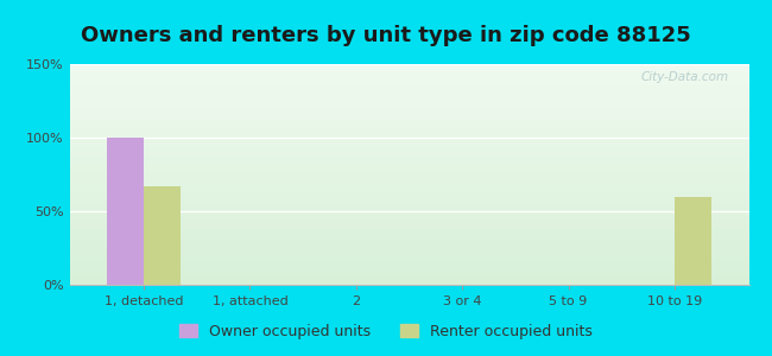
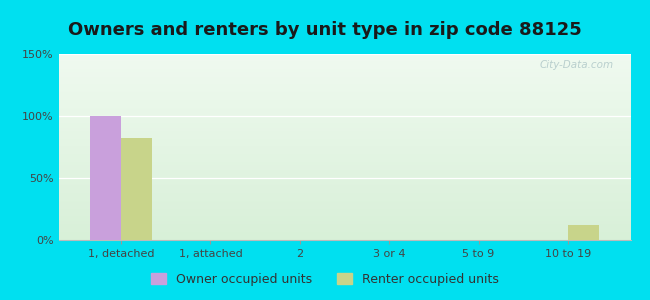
Renter occupied units/1, detached: 67% -> 82%
Renter occupied units/10 to 19: 60% -> 12%
